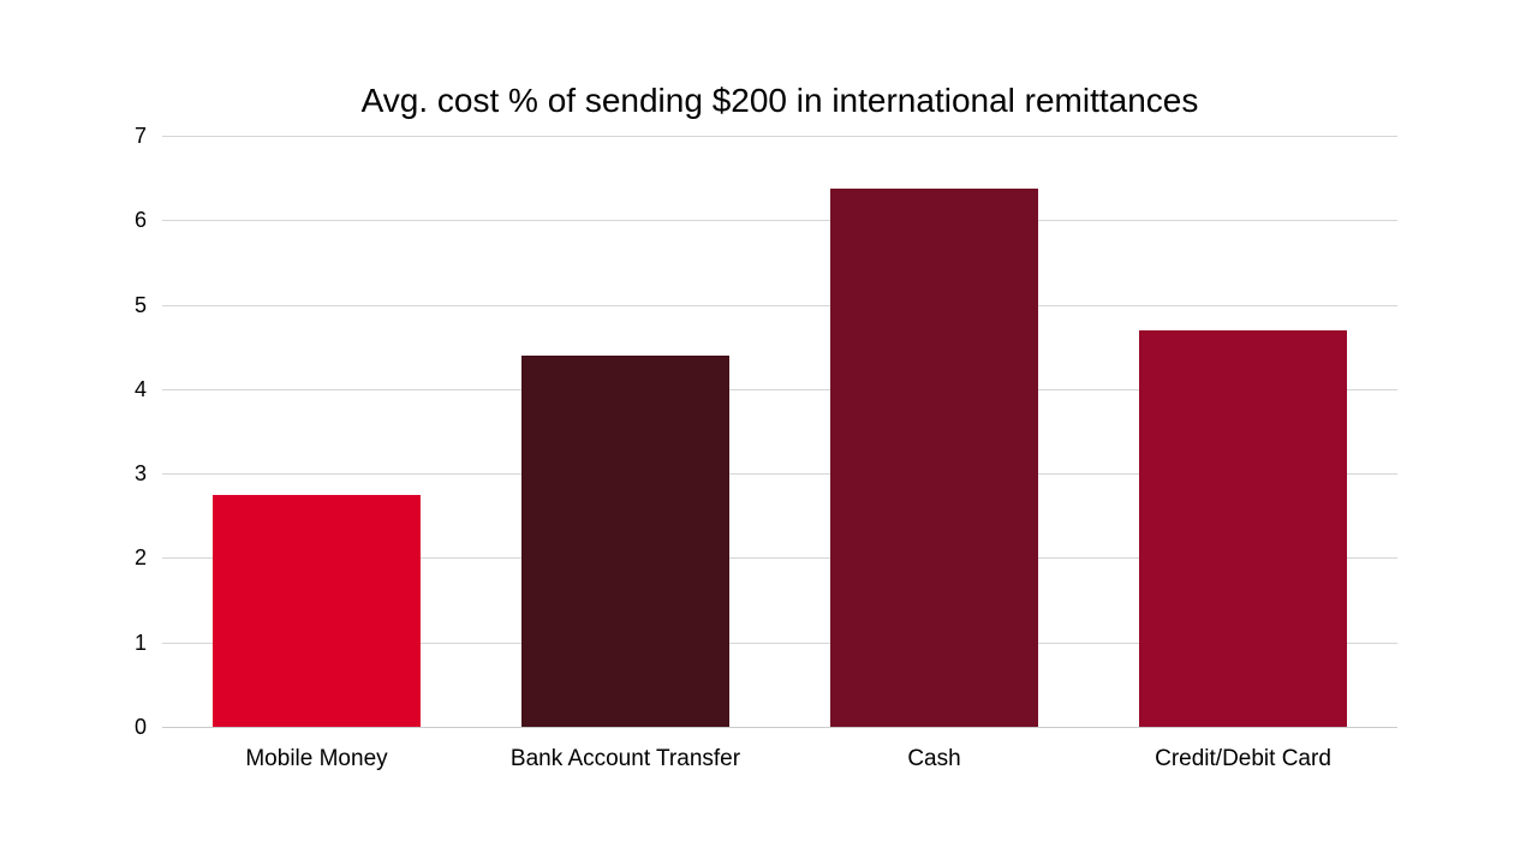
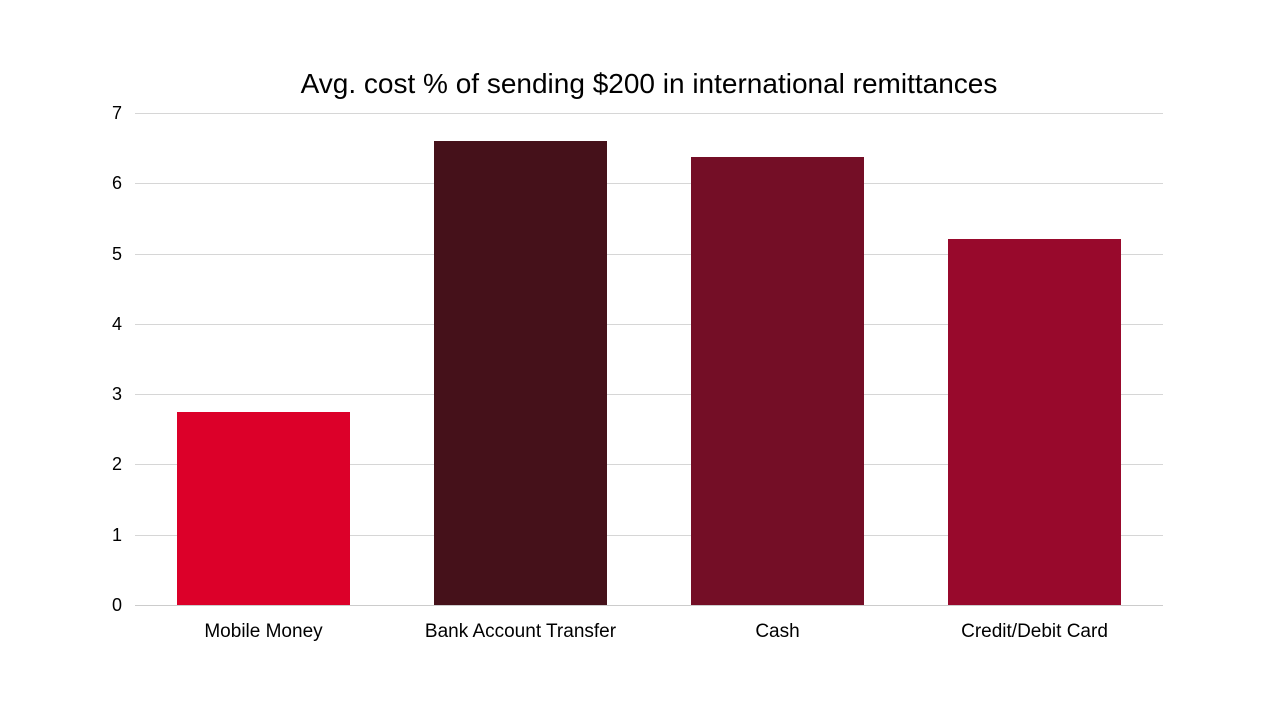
Bank Account Transfer: 4.4 -> 6.6
Credit/Debit Card: 4.7 -> 5.2
